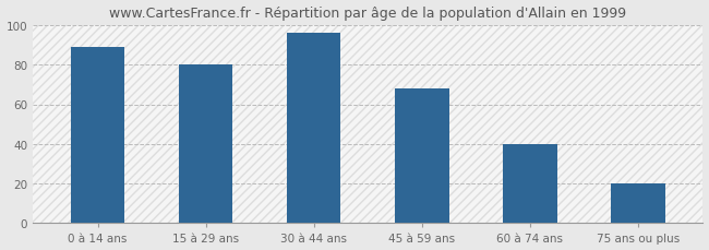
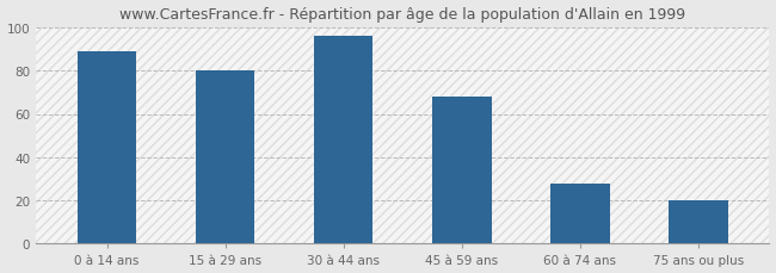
60 à 74 ans: 40 -> 28
